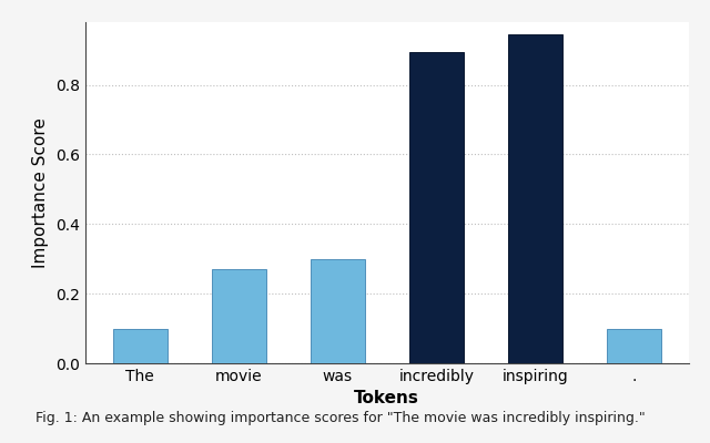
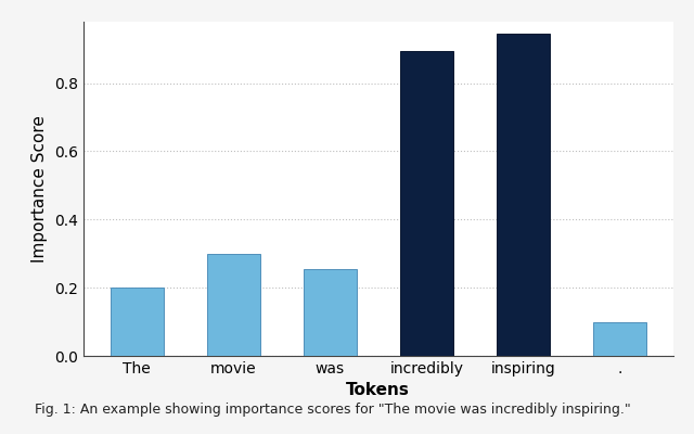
The: 0.100 -> 0.200
movie: 0.270 -> 0.300
was: 0.300 -> 0.255
